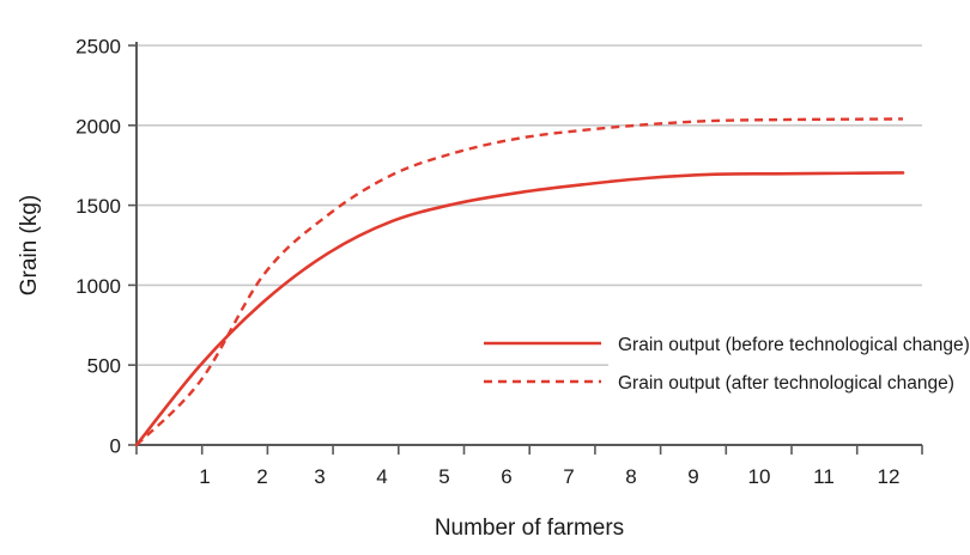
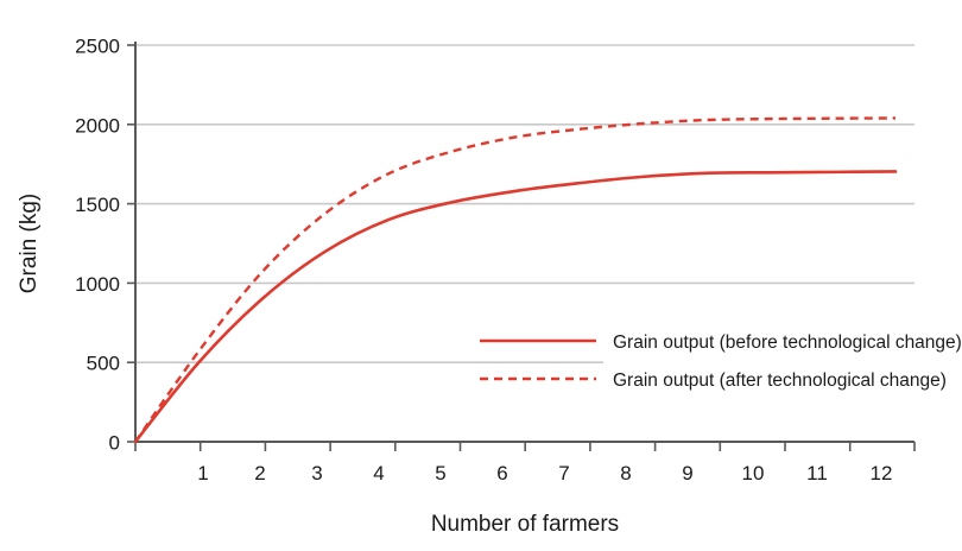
Grain output (after technological change)/1: 400 -> 570
